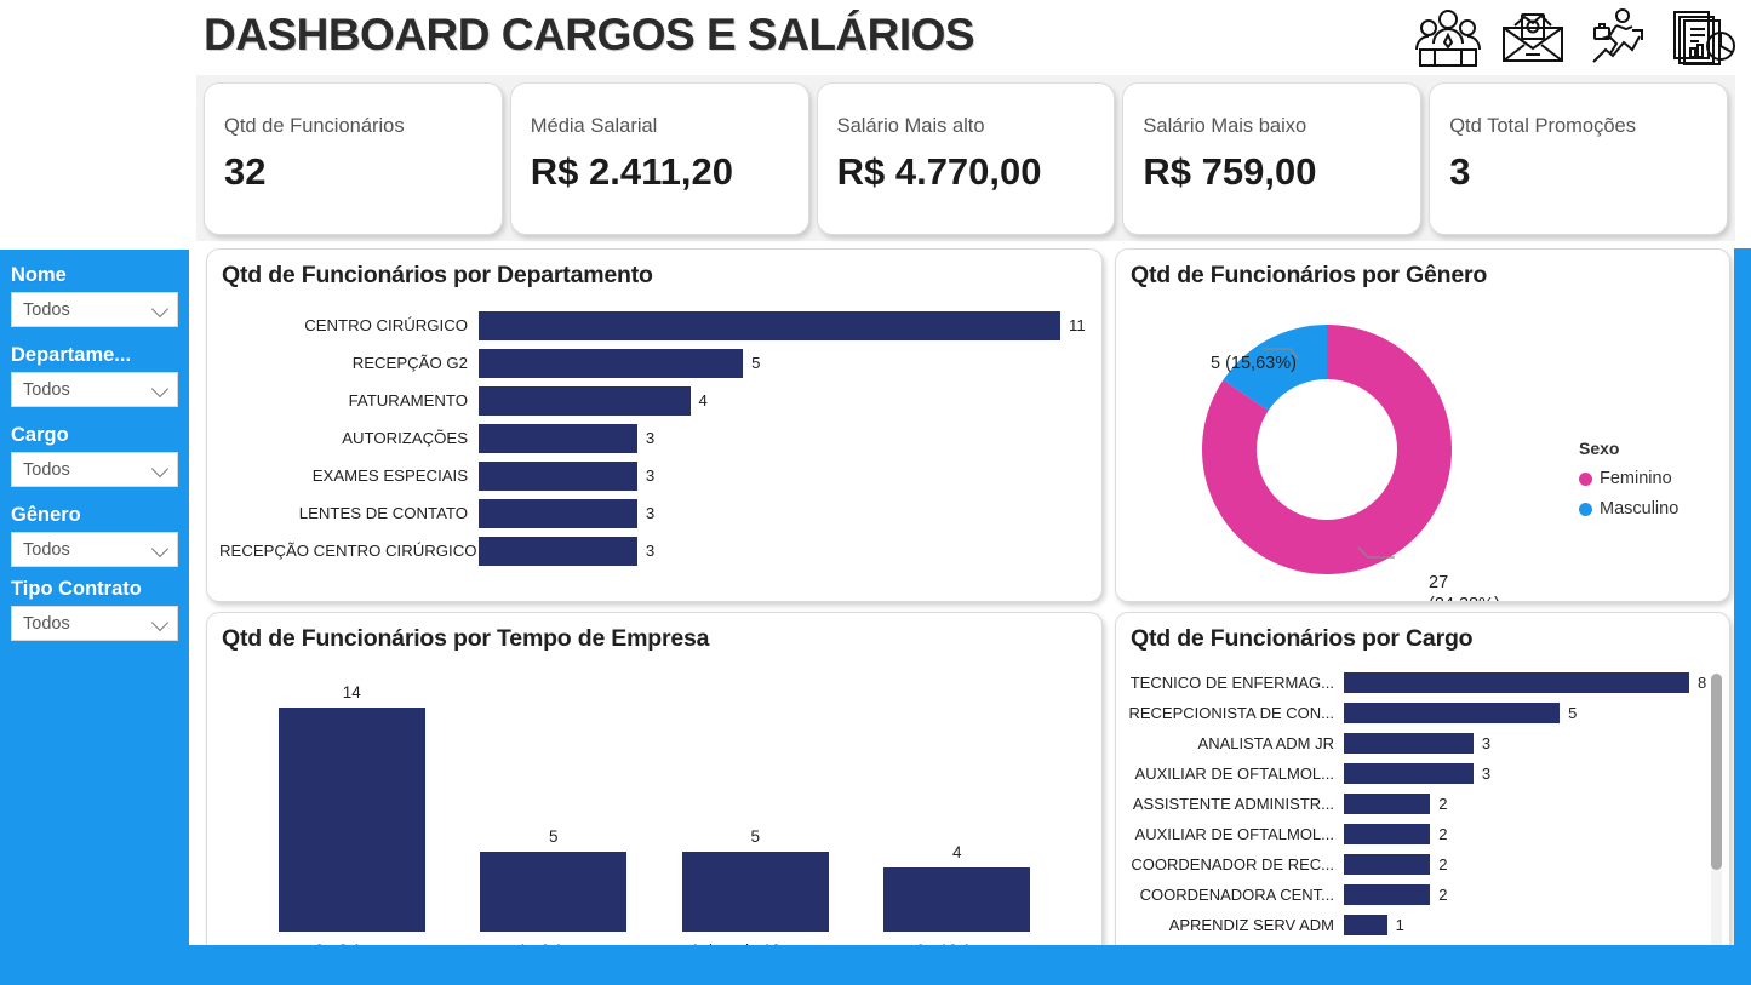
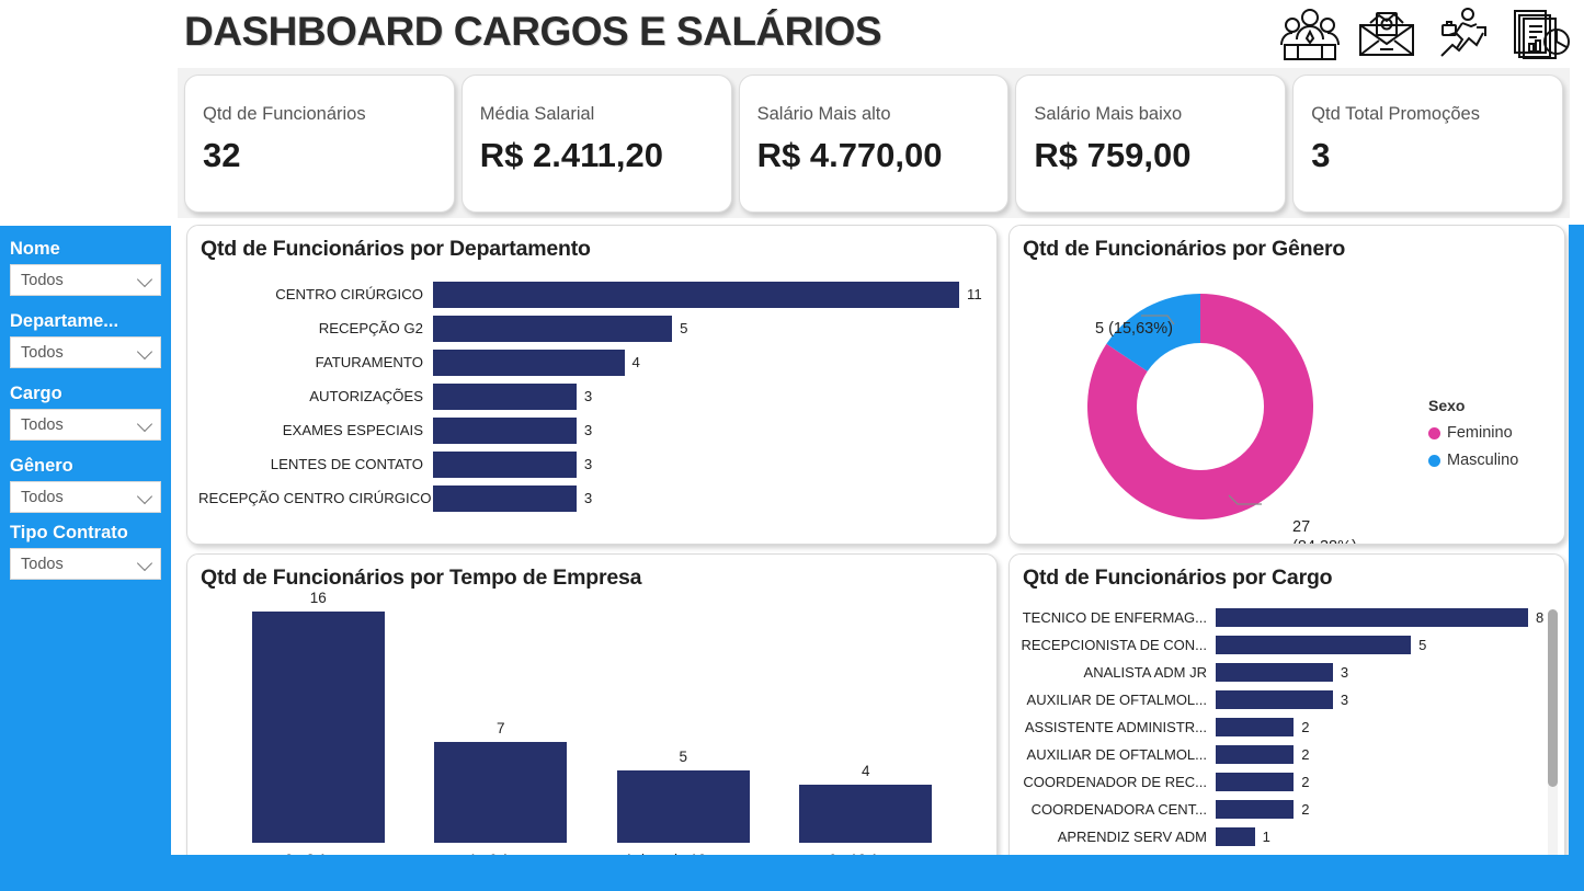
Qtd de Funcionários por Tempo de Empresa/0 - 3 Anos: 14 -> 16
Qtd de Funcionários por Tempo de Empresa/4 - 6 Anos: 5 -> 7
